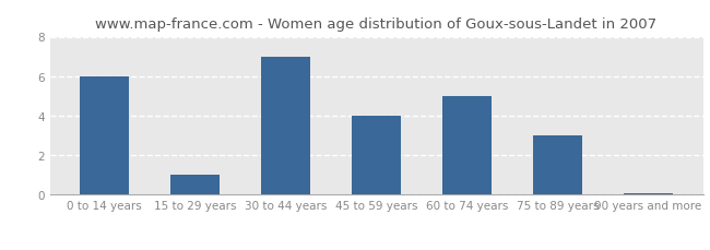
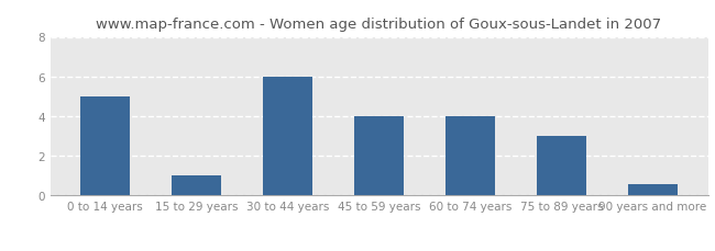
0 to 14 years: 6.0 -> 5.0
30 to 44 years: 7.0 -> 6.0
60 to 74 years: 5.0 -> 4.0
90 years and more: 0.1 -> 0.6
